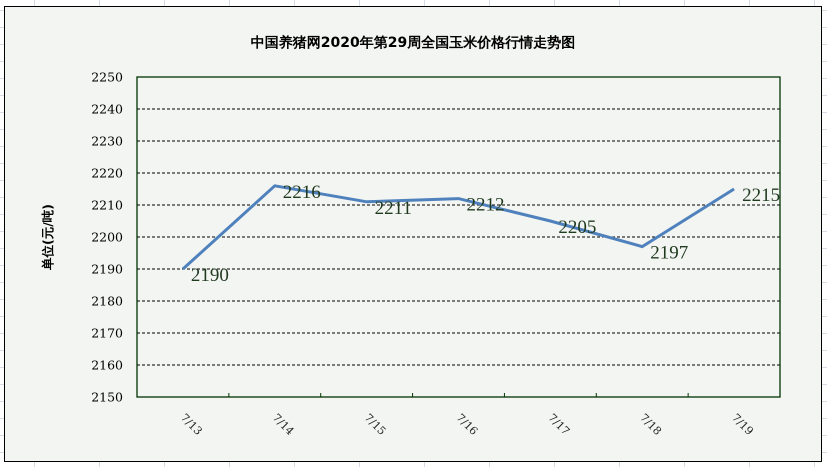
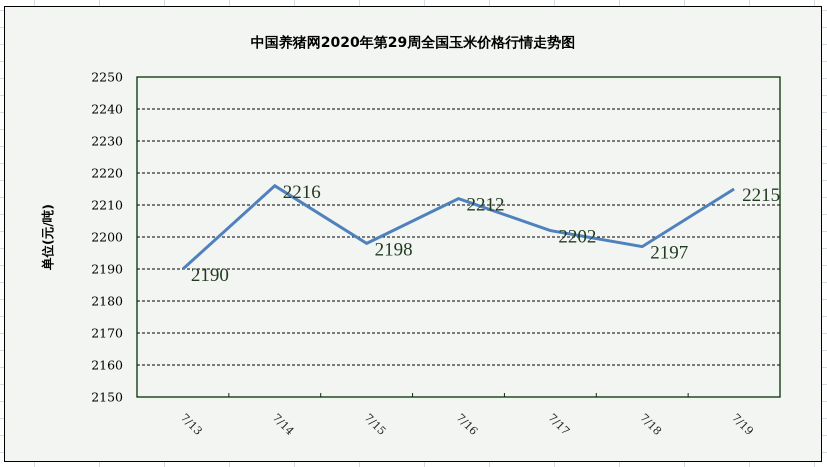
7/15: 2211 -> 2198
7/17: 2205 -> 2202
